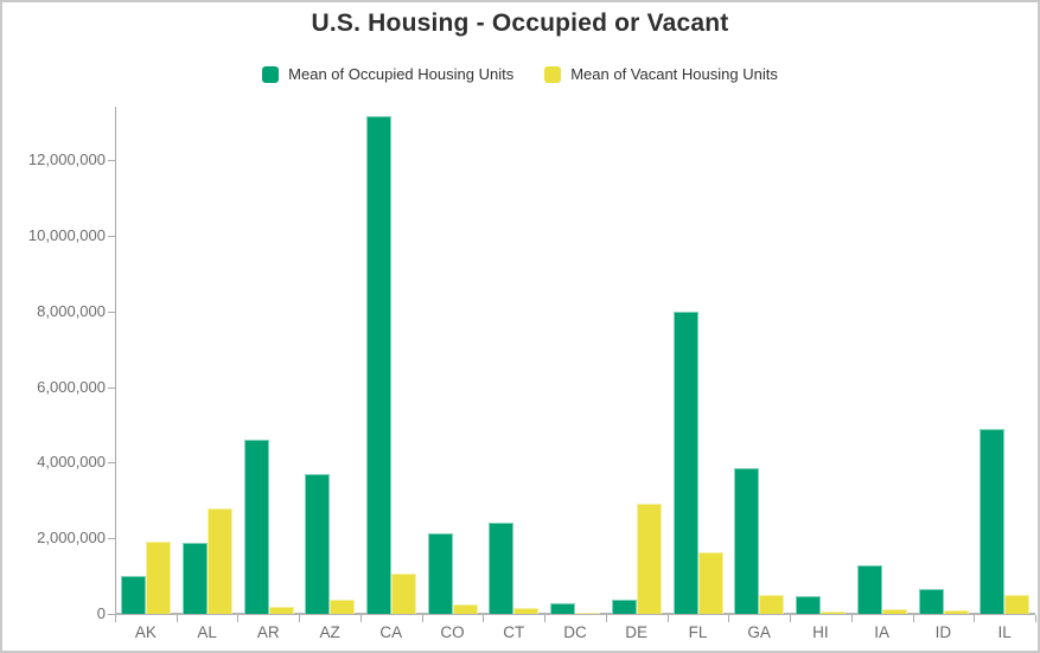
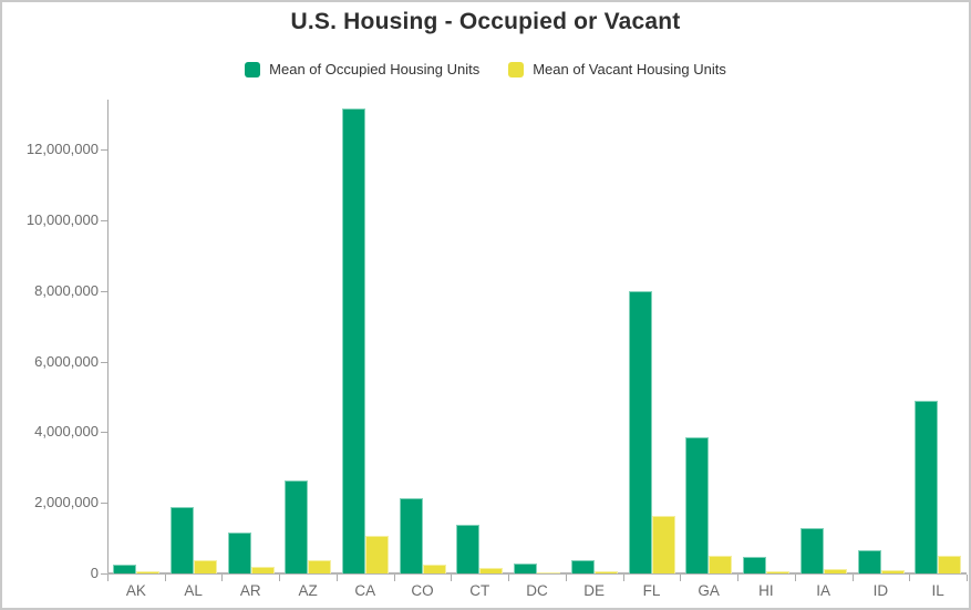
Mean of Occupied Housing Units/AK: 1000000 -> 300000
Mean of Vacant Housing Units/AK: 1900000 -> 100000
Mean of Vacant Housing Units/AL: 2800000 -> 400000
Mean of Occupied Housing Units/AR: 4600000 -> 1200000
Mean of Occupied Housing Units/AZ: 3700000 -> 2600000
Mean of Occupied Housing Units/CT: 2400000 -> 1400000
Mean of Vacant Housing Units/DE: 2900000 -> 100000
